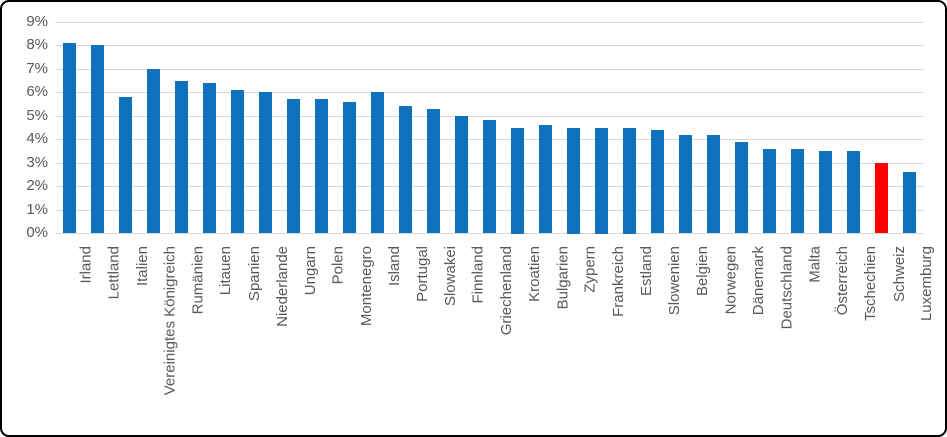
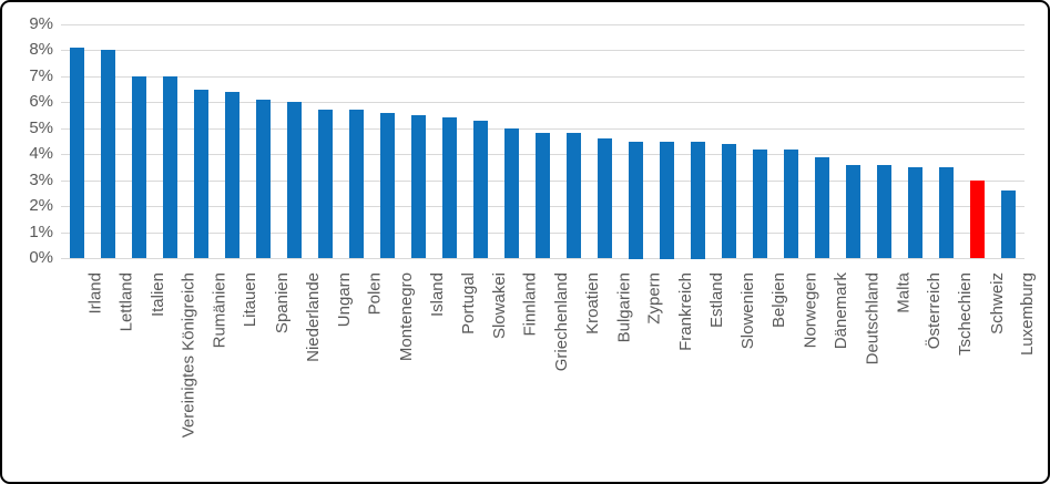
Italien: 5.8% -> 7.0%
Island: 6.0% -> 5.5%
Kroatien: 4.5% -> 4.8%
